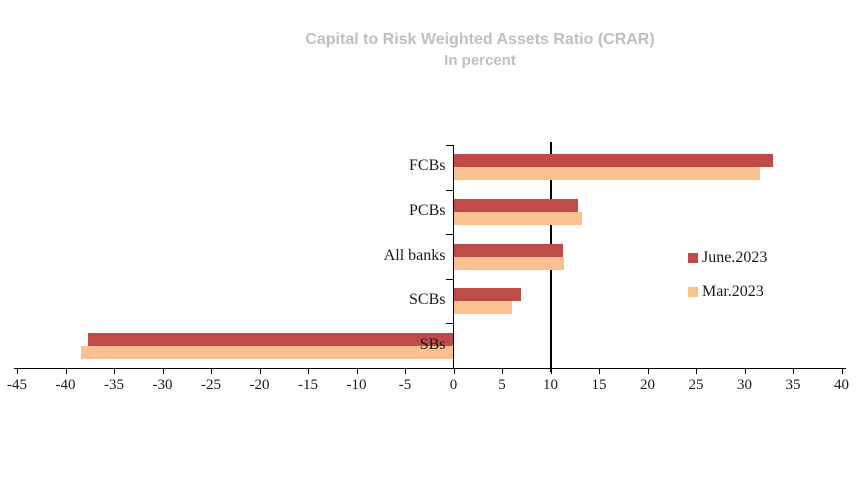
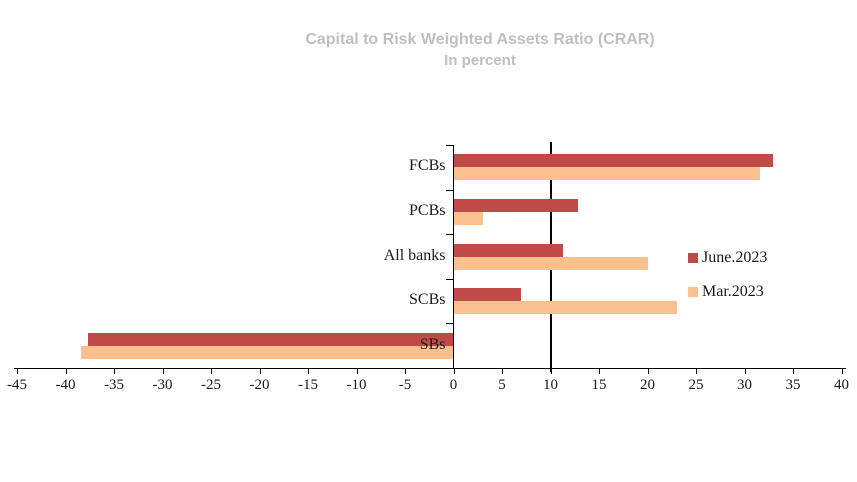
Mar.2023/PCBs: 13 -> 3
Mar.2023/All banks: 11 -> 20
Mar.2023/SCBs: 6 -> 23
